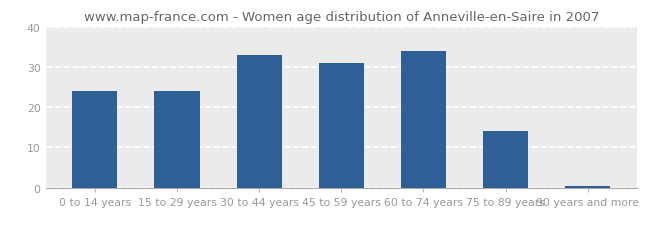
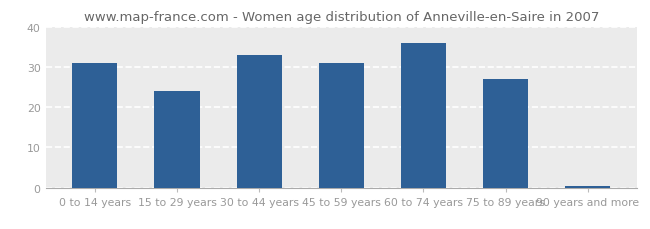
0 to 14 years: 24.0 -> 31.0
60 to 74 years: 34.0 -> 36.0
75 to 89 years: 14.0 -> 27.0
